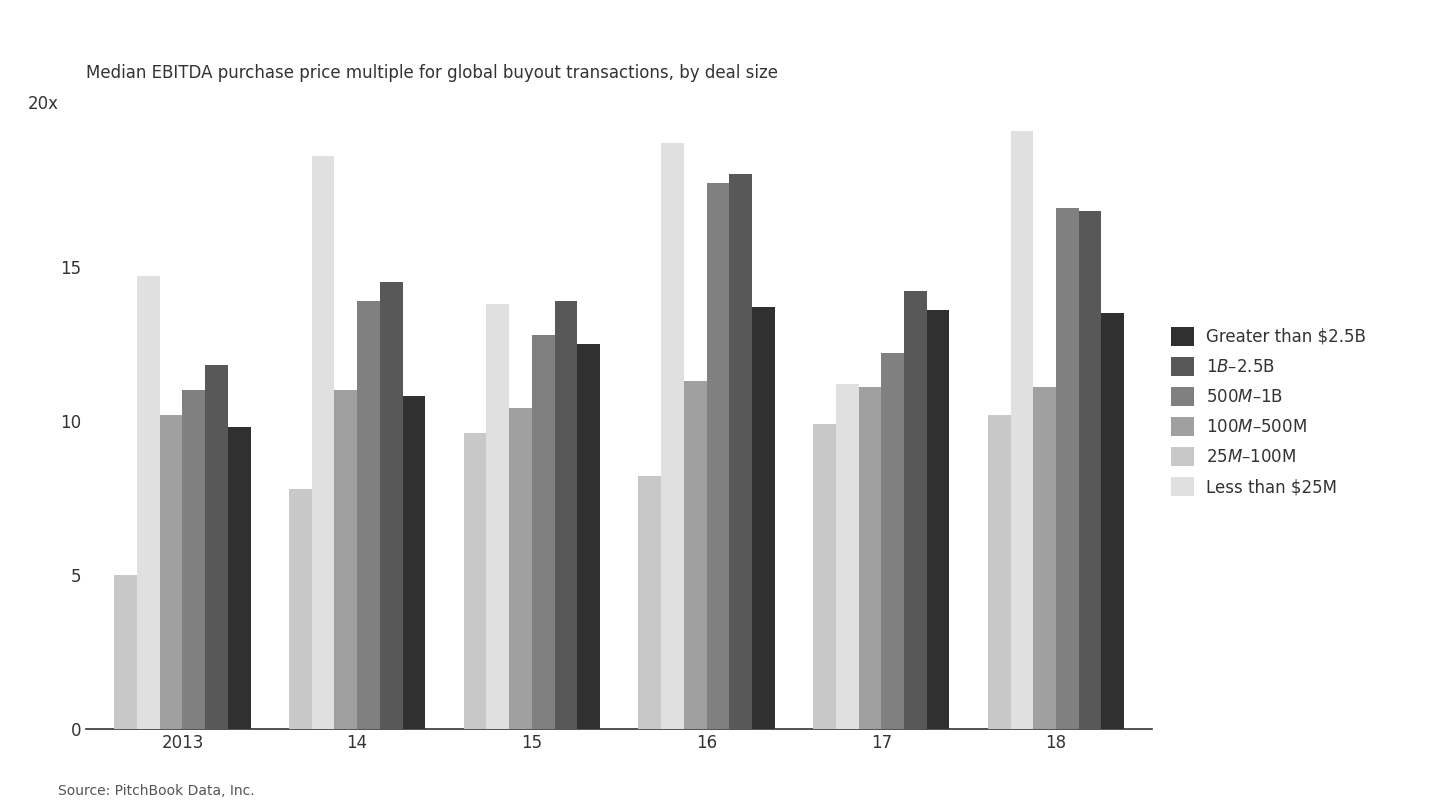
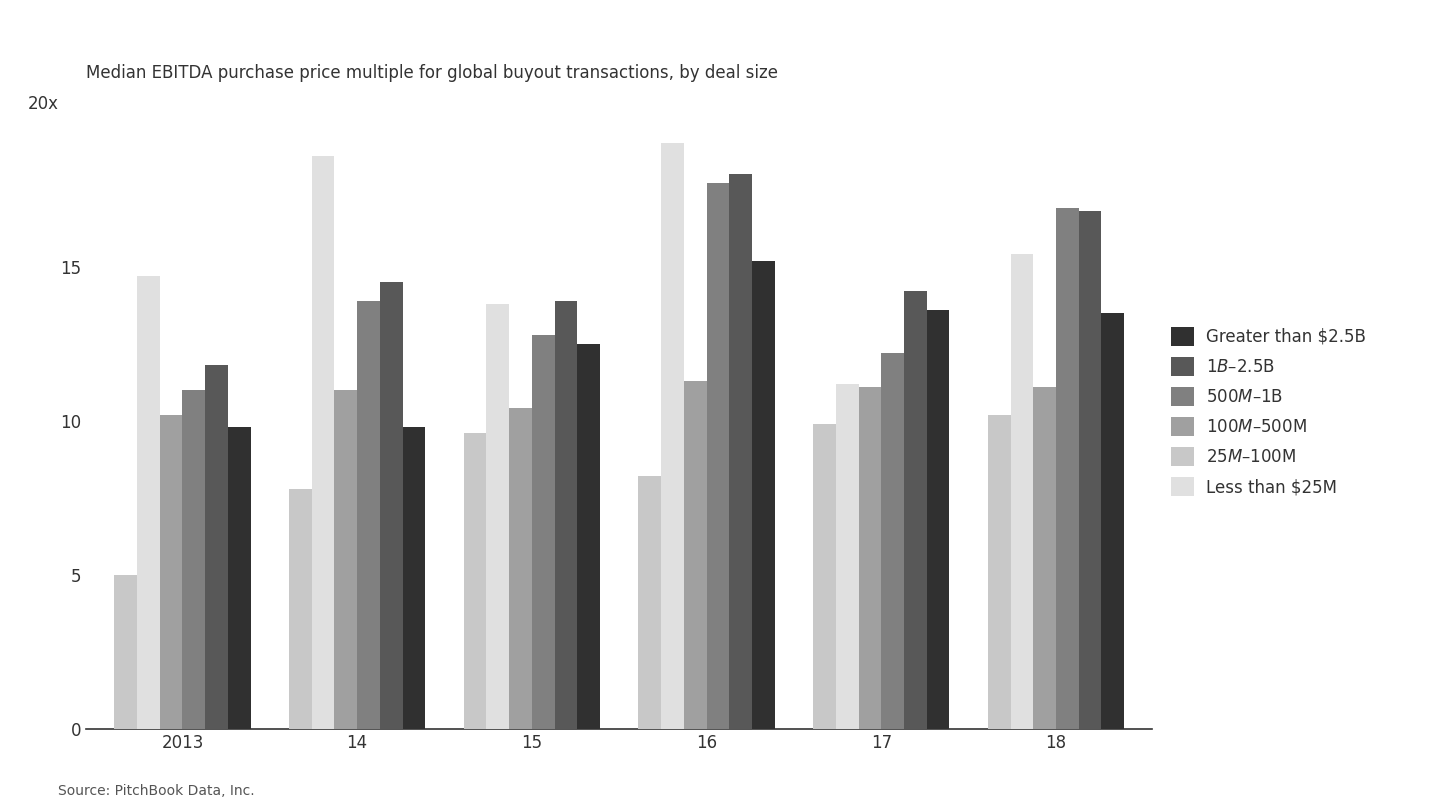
Greater than $2.5B/14: 10.8 -> 9.8
Greater than $2.5B/16: 13.7 -> 15.2
Less than $25M/18: 19.4 -> 15.4
